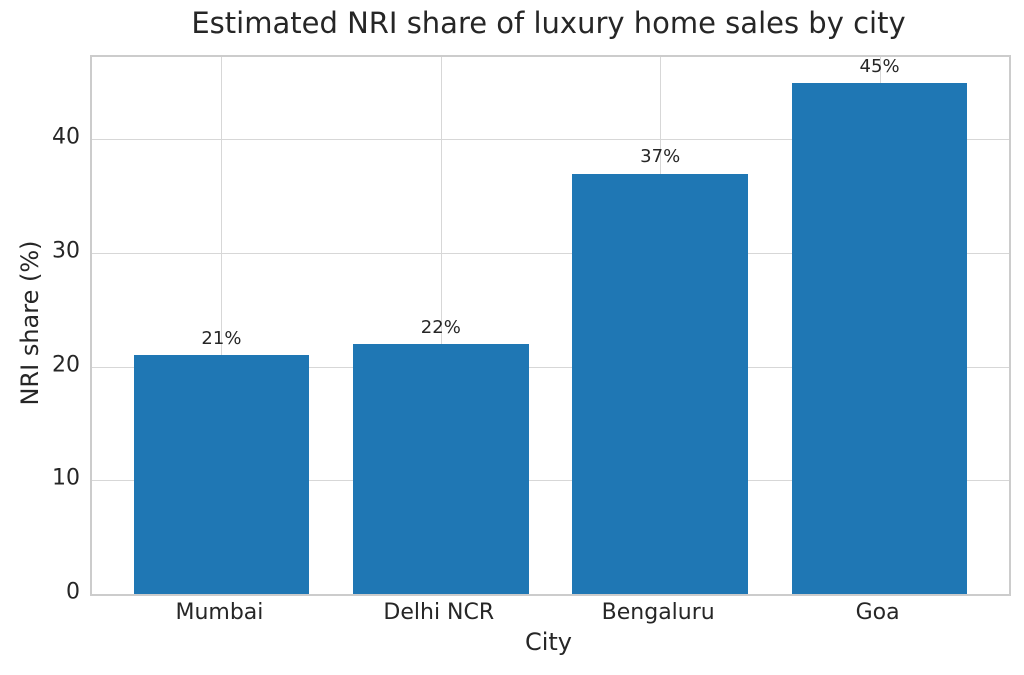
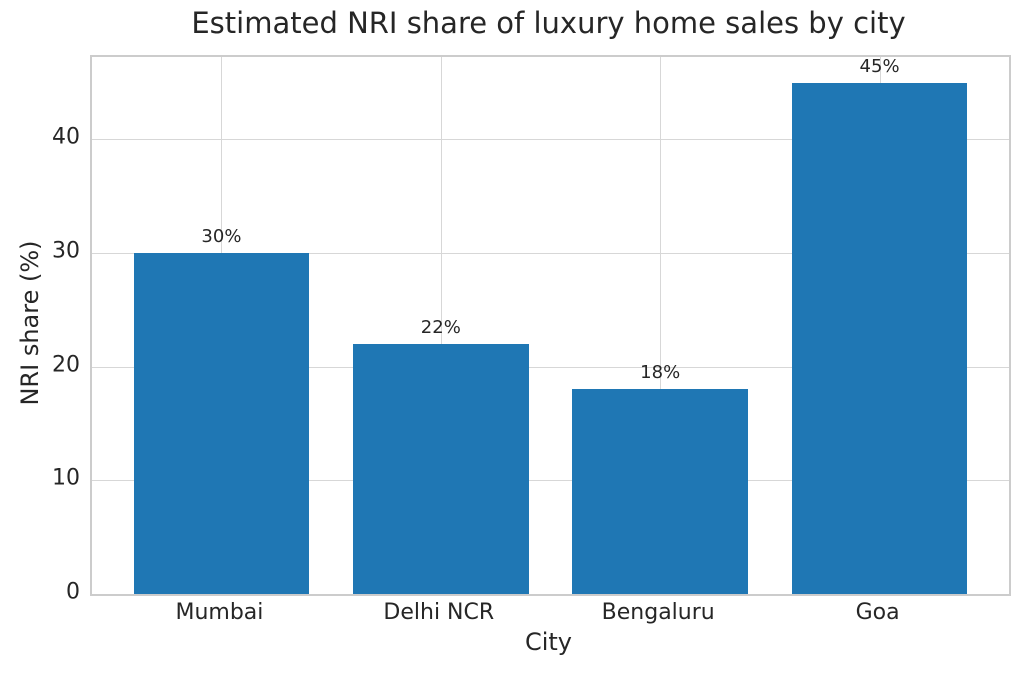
Mumbai: 21% -> 30%
Bengaluru: 37% -> 18%
